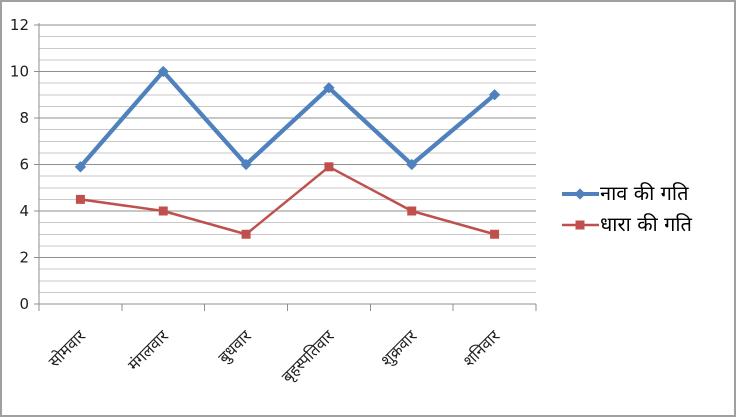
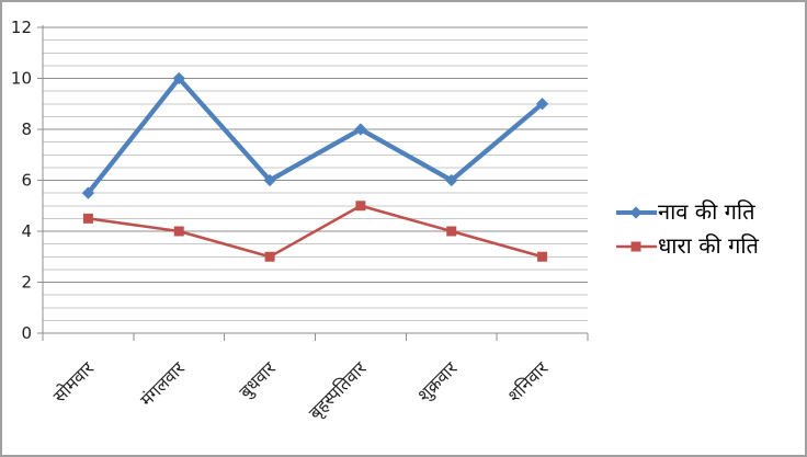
नाव की गति/सोमवार: 5.9 -> 5.5
नाव की गति/बृहस्पतिवार: 9.3 -> 8.0
धारा की गति/बृहस्पतिवार: 5.9 -> 5.0
